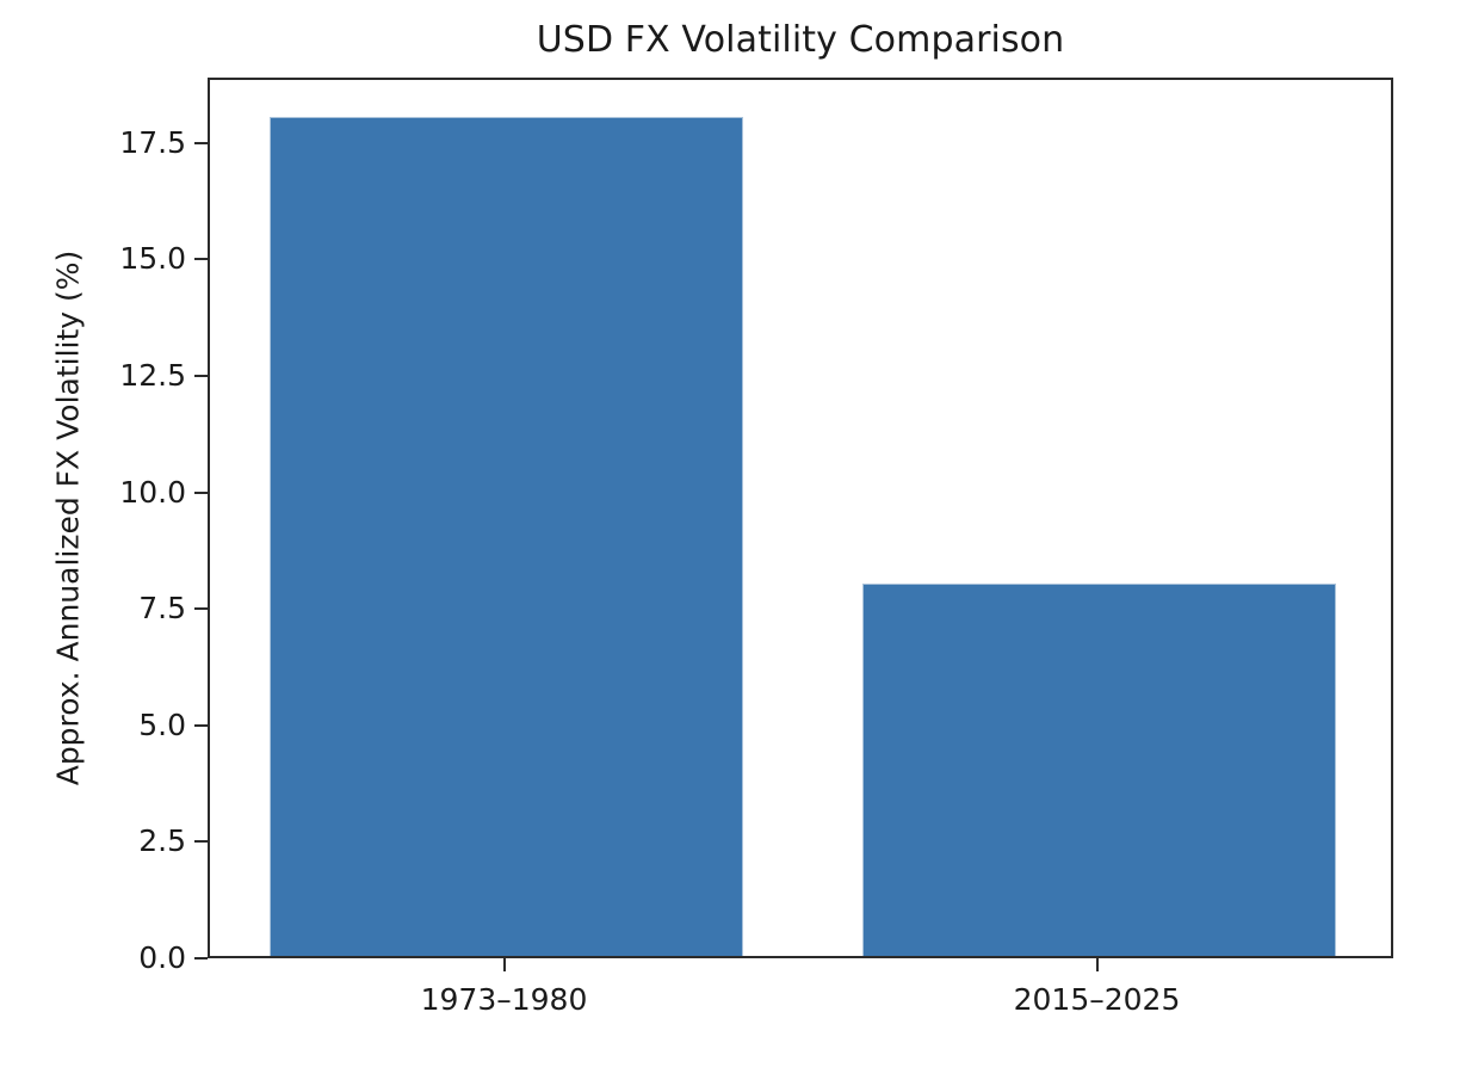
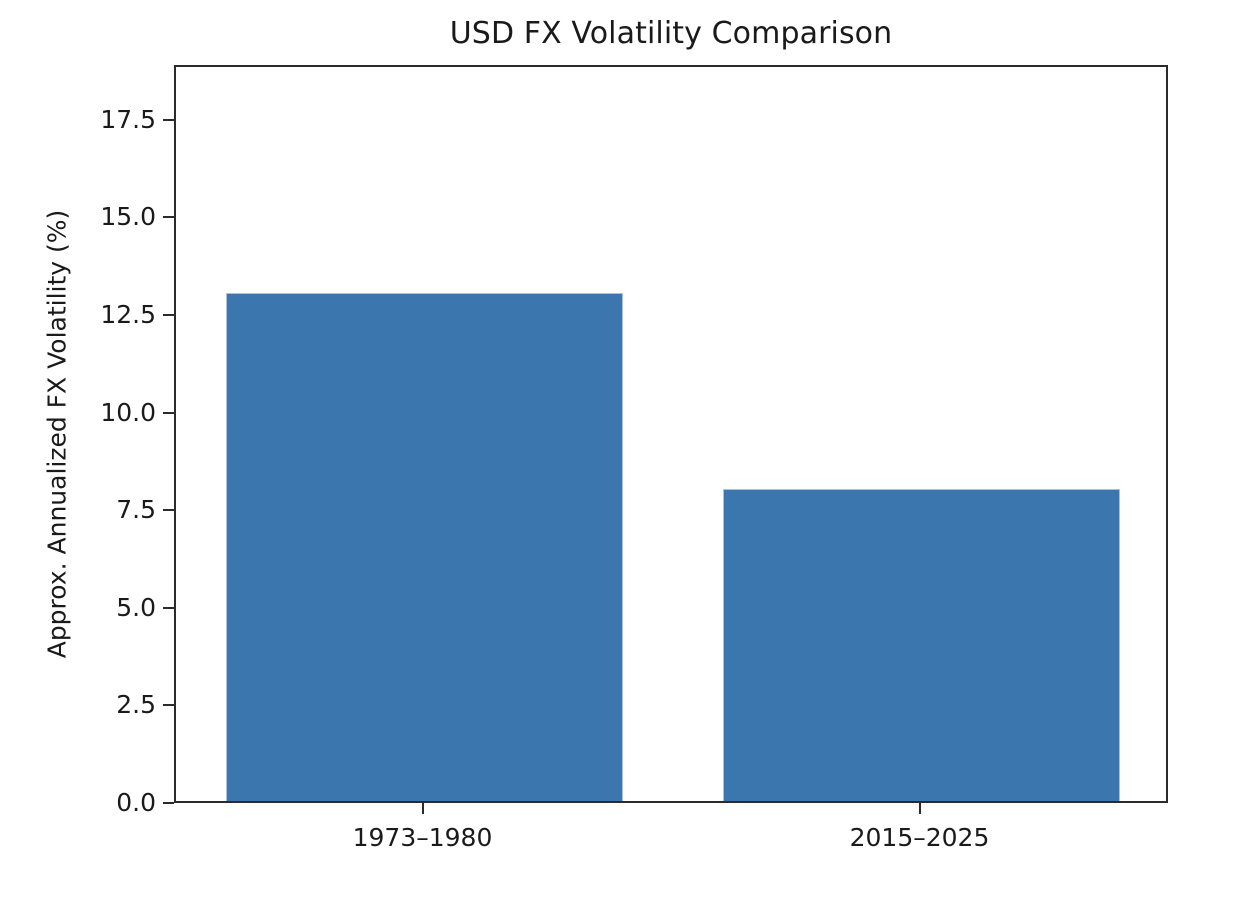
1973–1980: 18 -> 13
